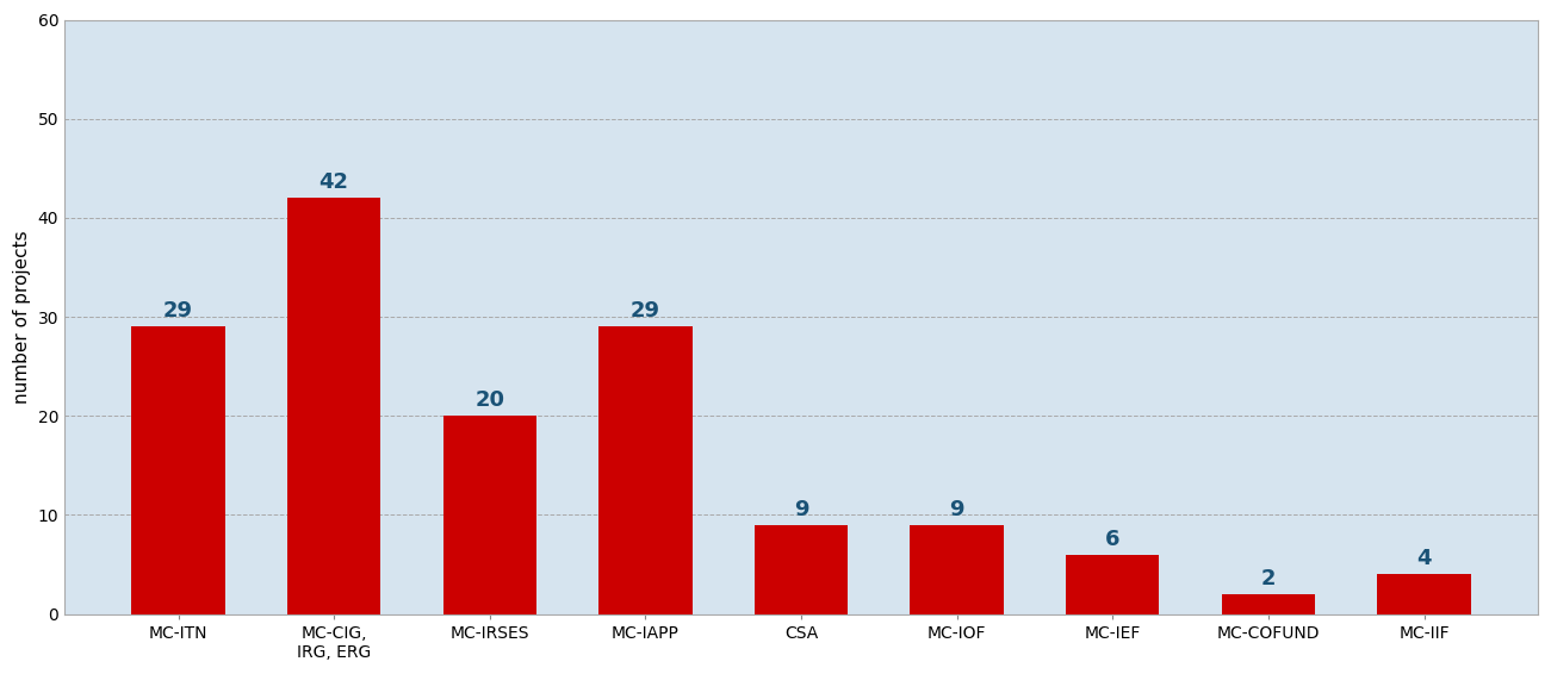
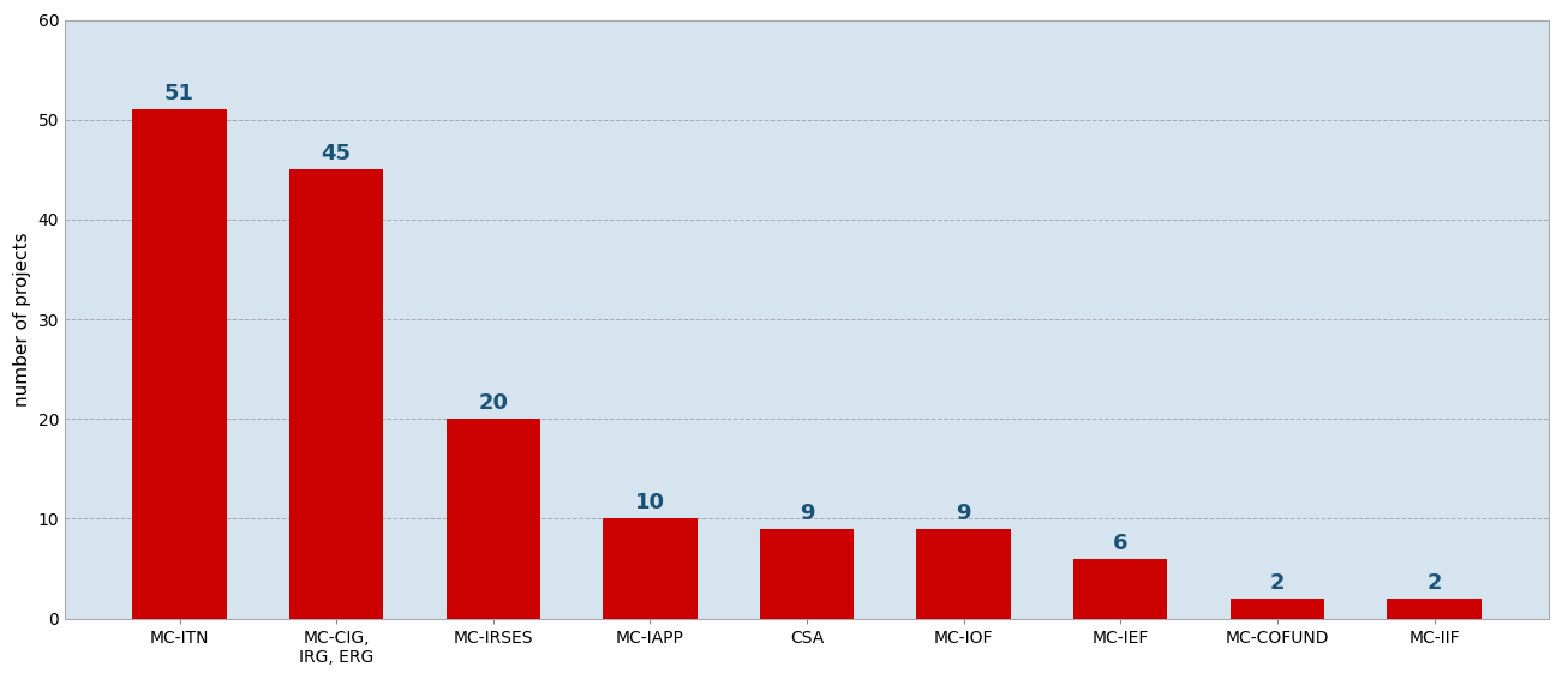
MC-ITN: 29 -> 51
MC-CIG, IRG, ERG: 42 -> 45
MC-IAPP: 29 -> 10
MC-IIF: 4 -> 2
